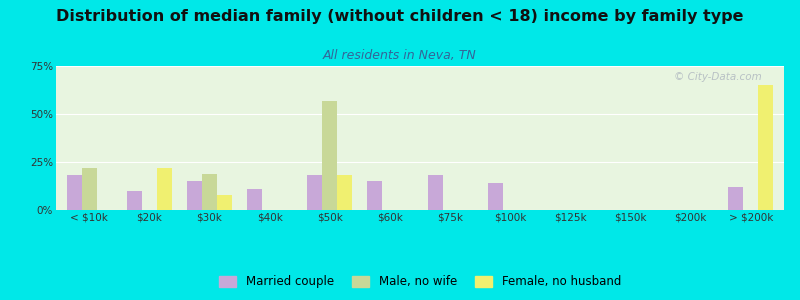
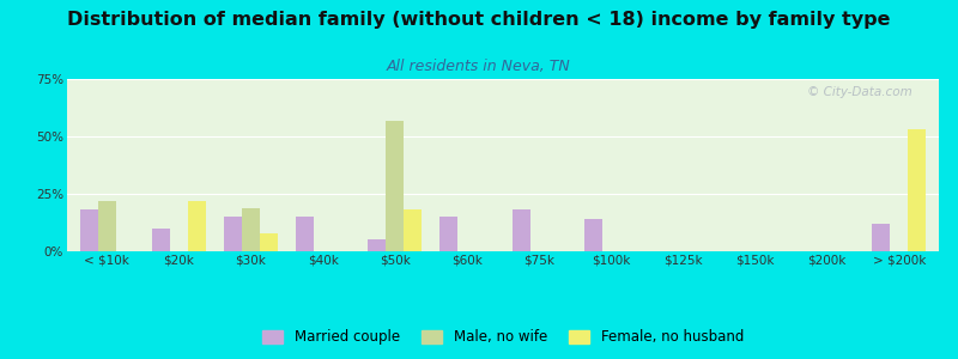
Married couple/$40k: 11% -> 15%
Married couple/$50k: 18% -> 5%
Female, no husband/> $200k: 65% -> 53%
